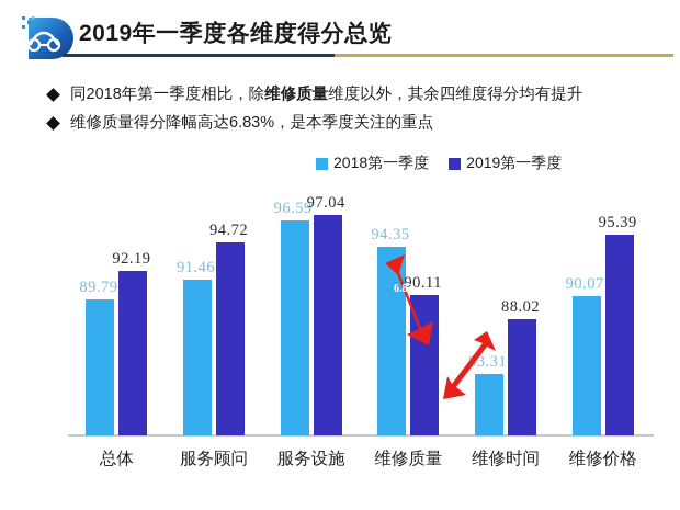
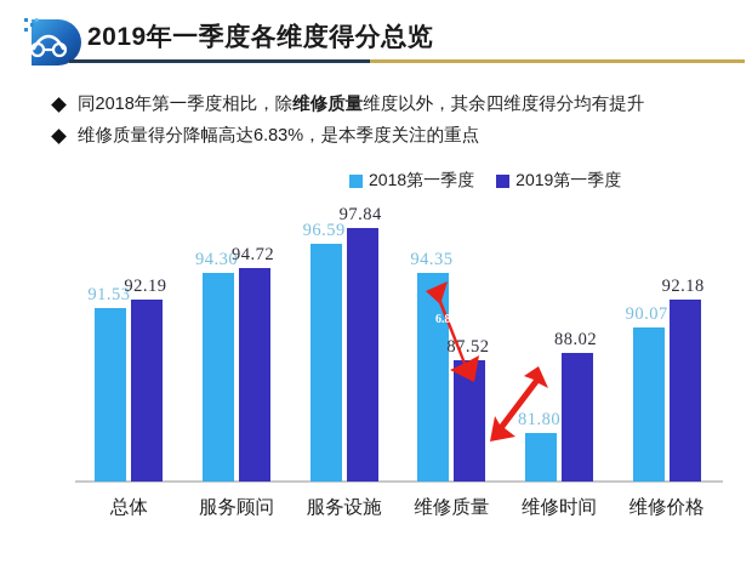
2018第一季度/总体: 89.79 -> 91.53
2018第一季度/服务顾问: 91.46 -> 94.30
2019第一季度/服务设施: 97.04 -> 97.84
2019第一季度/维修质量: 90.11 -> 87.52
2018第一季度/维修时间: 83.31 -> 81.80
2019第一季度/维修价格: 95.39 -> 92.18
